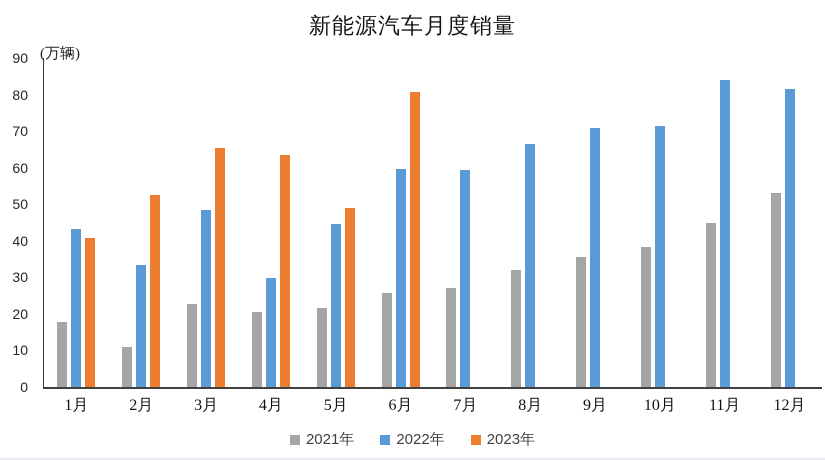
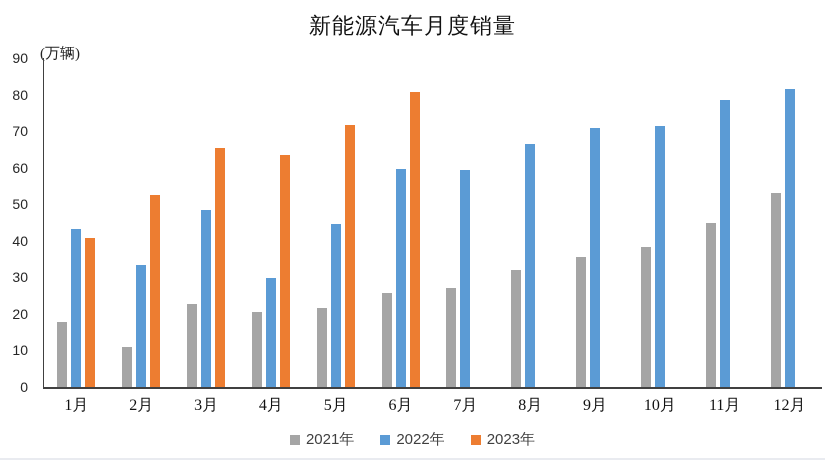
2023年/5月: 49 -> 72
2022年/11月: 84 -> 79
